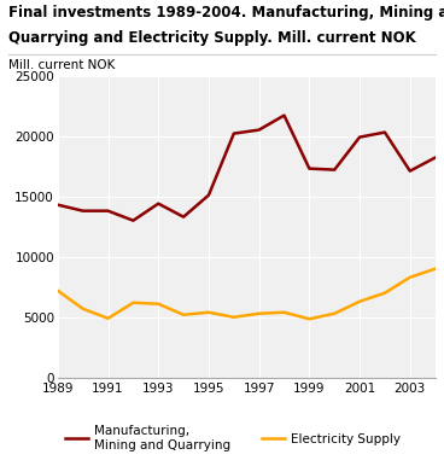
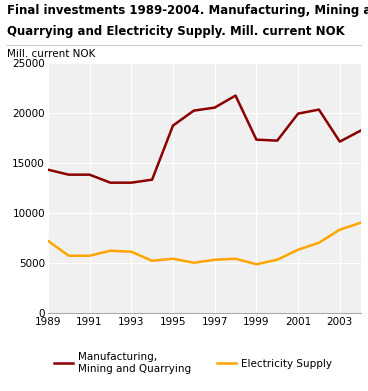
Electricity Supply/1991: 4900 -> 5700
Manufacturing, Mining and Quarrying/1993: 14400 -> 13000
Manufacturing, Mining and Quarrying/1995: 15100 -> 18700
